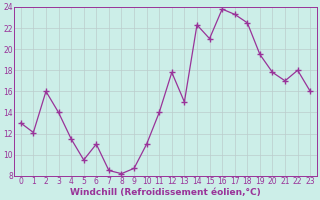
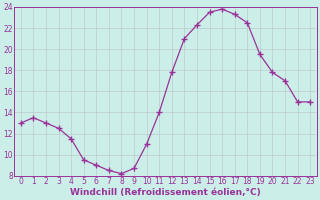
1: 12.1 -> 13.5
2: 16.0 -> 13.0
3: 14.0 -> 12.5
6: 11.0 -> 9.0
13: 15.0 -> 21.0
15: 21.0 -> 23.5
22: 18.0 -> 15.0
23: 16.0 -> 15.0
